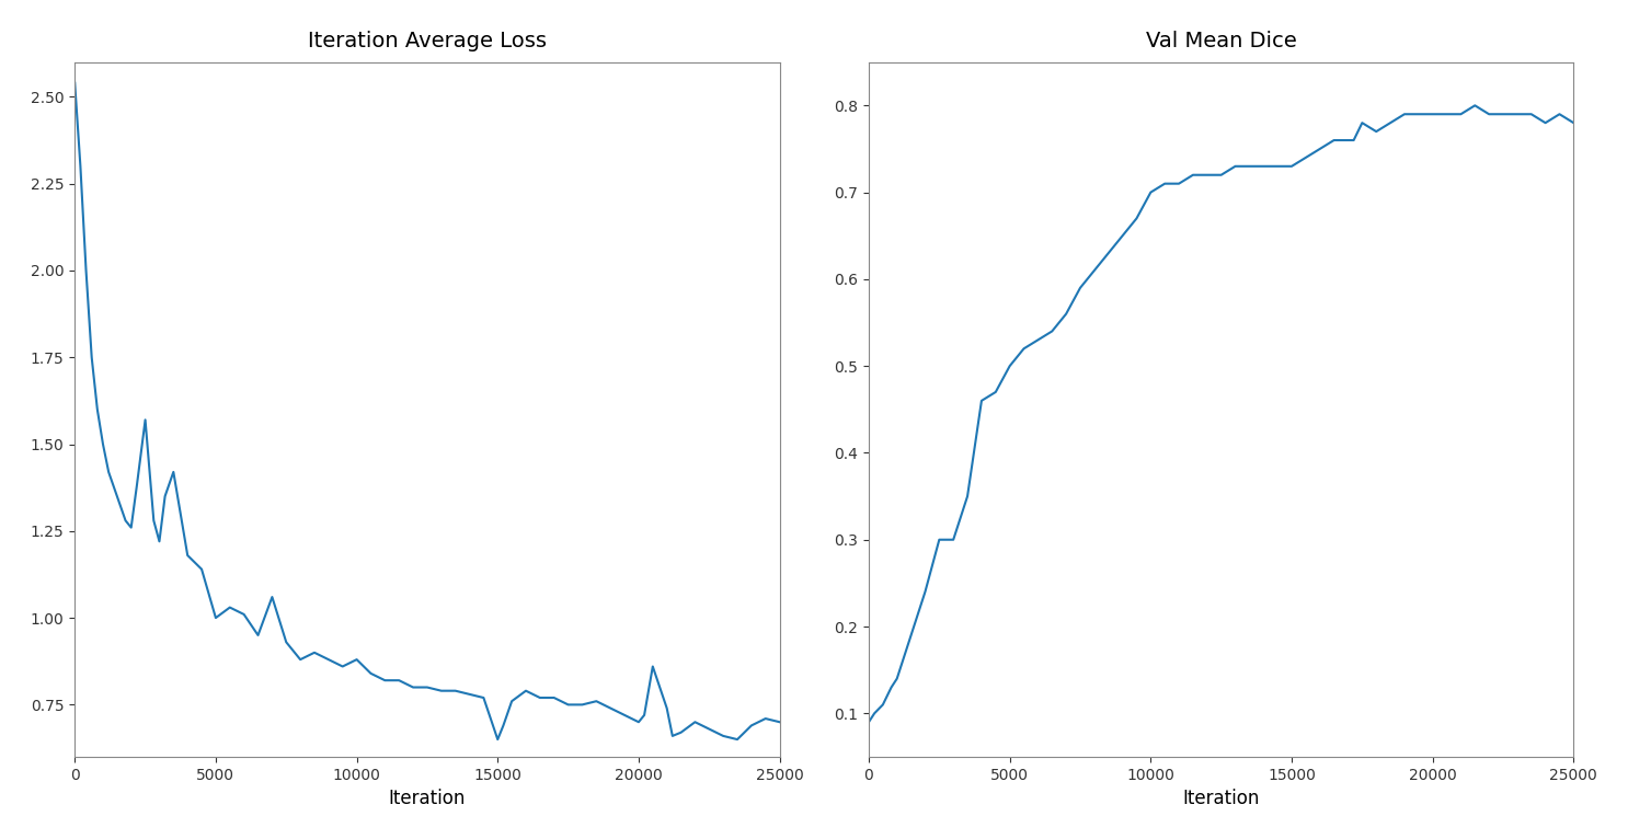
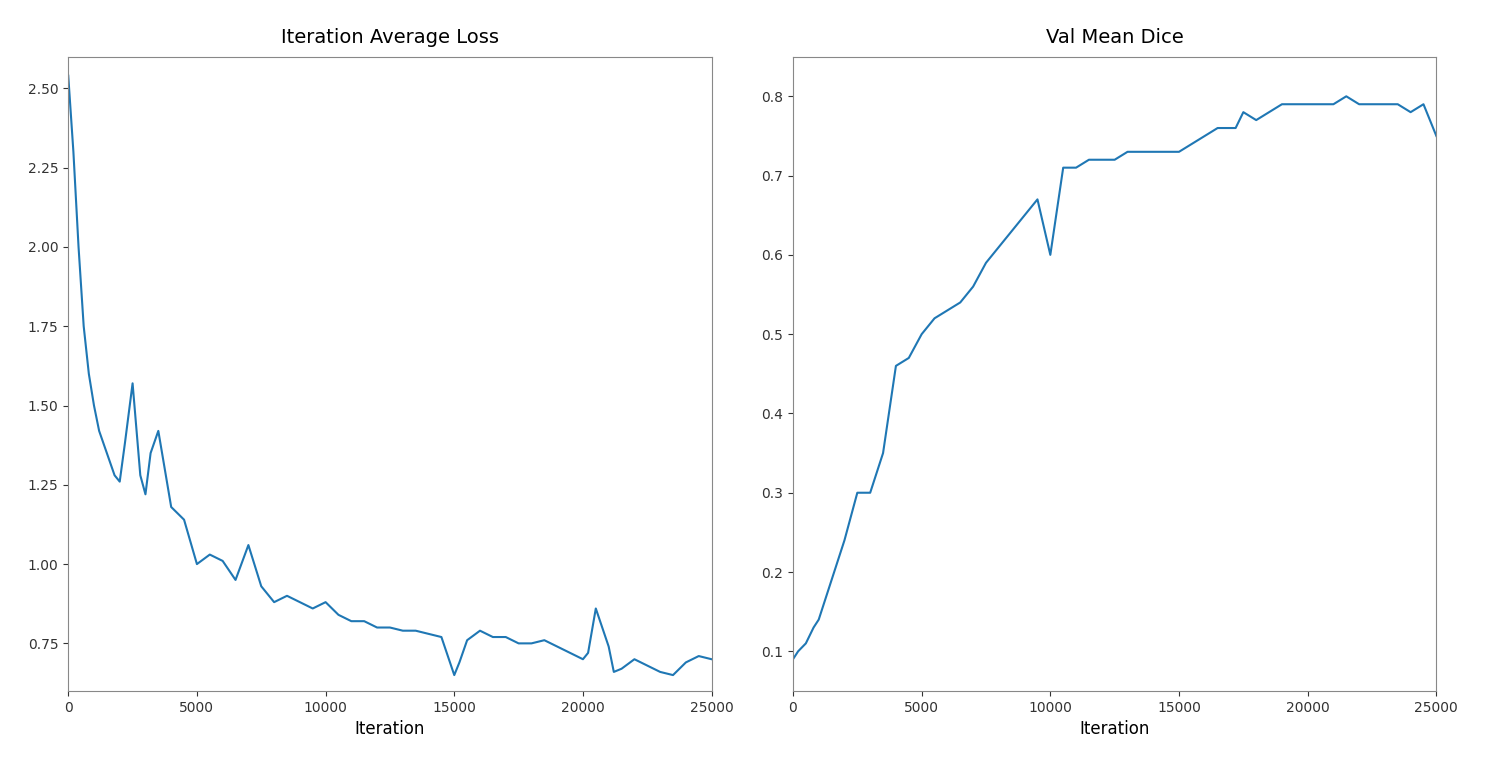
Val Mean Dice/10000: 0.70 -> 0.60
Val Mean Dice/25000: 0.78 -> 0.75
